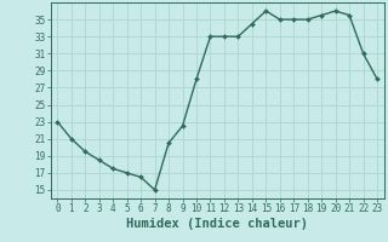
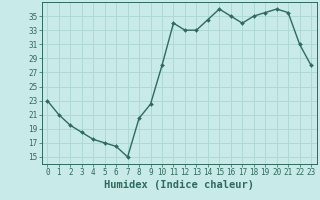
11: 33.0 -> 34.0
17: 35.0 -> 34.0
